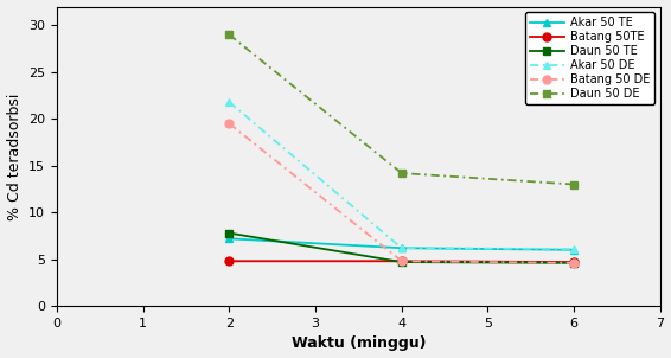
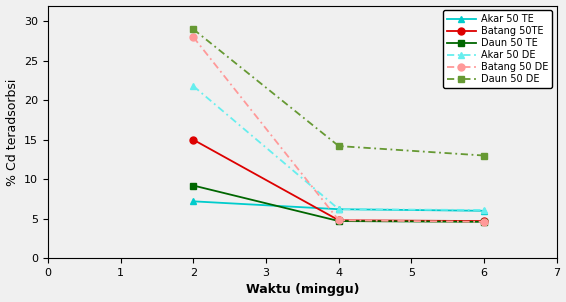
Batang 50TE/2: 4.8 -> 15.0
Daun 50 TE/2: 7.8 -> 9.2
Batang 50 DE/2: 19.5 -> 28.0
